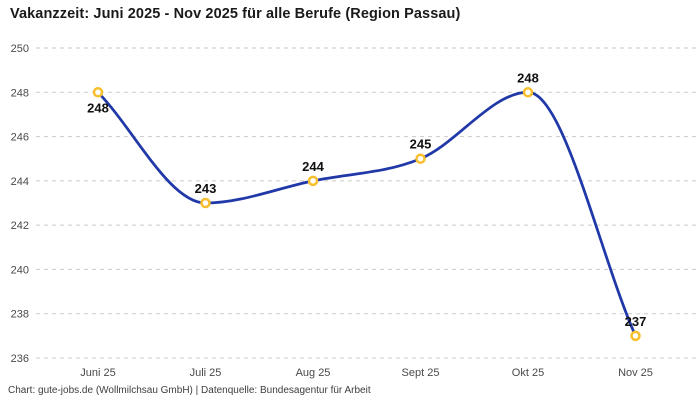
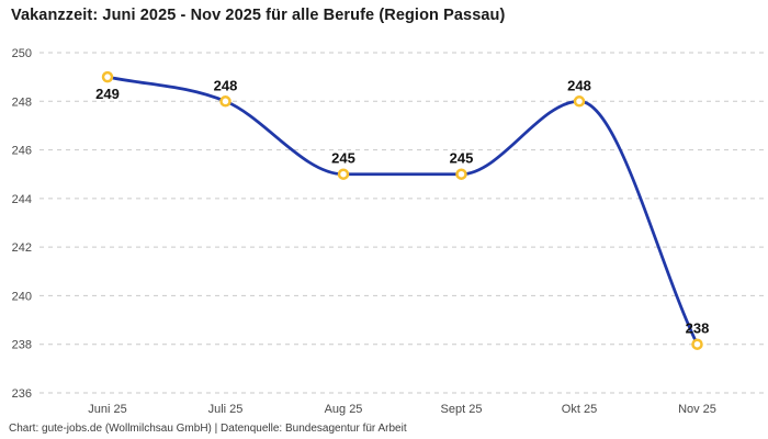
Juni 25: 248 -> 249
Juli 25: 243 -> 248
Aug 25: 244 -> 245
Nov 25: 237 -> 238
